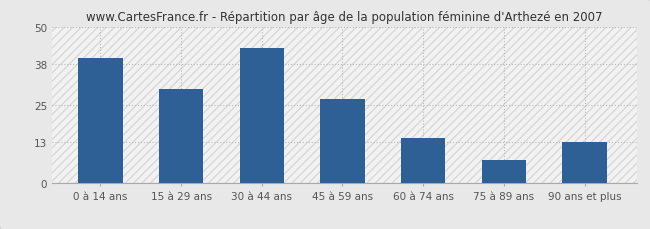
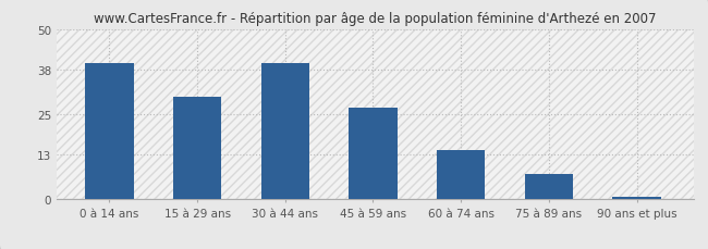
30 à 44 ans: 43.0 -> 40.0
90 ans et plus: 13.0 -> 0.5
